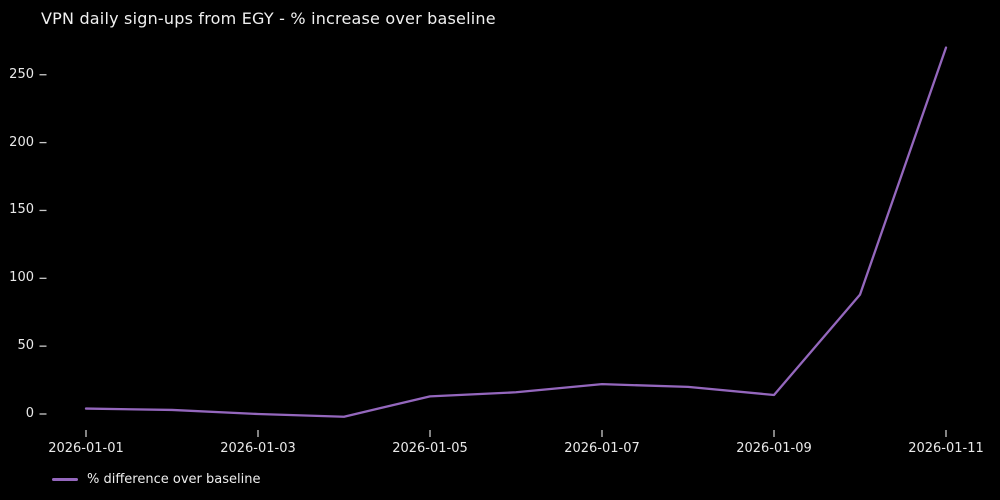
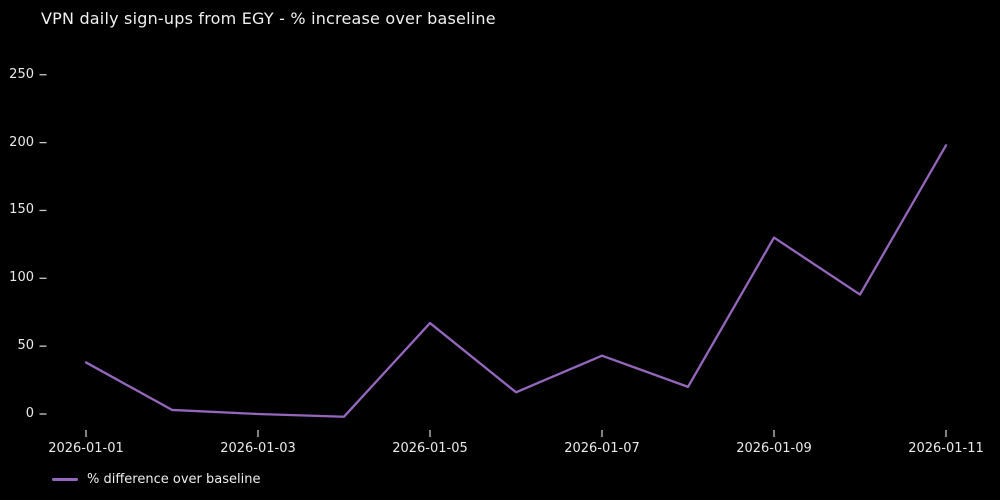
2026-01-01: 4 -> 38
2026-01-05: 13 -> 67
2026-01-07: 22 -> 43
2026-01-09: 14 -> 130
2026-01-11: 270 -> 198
